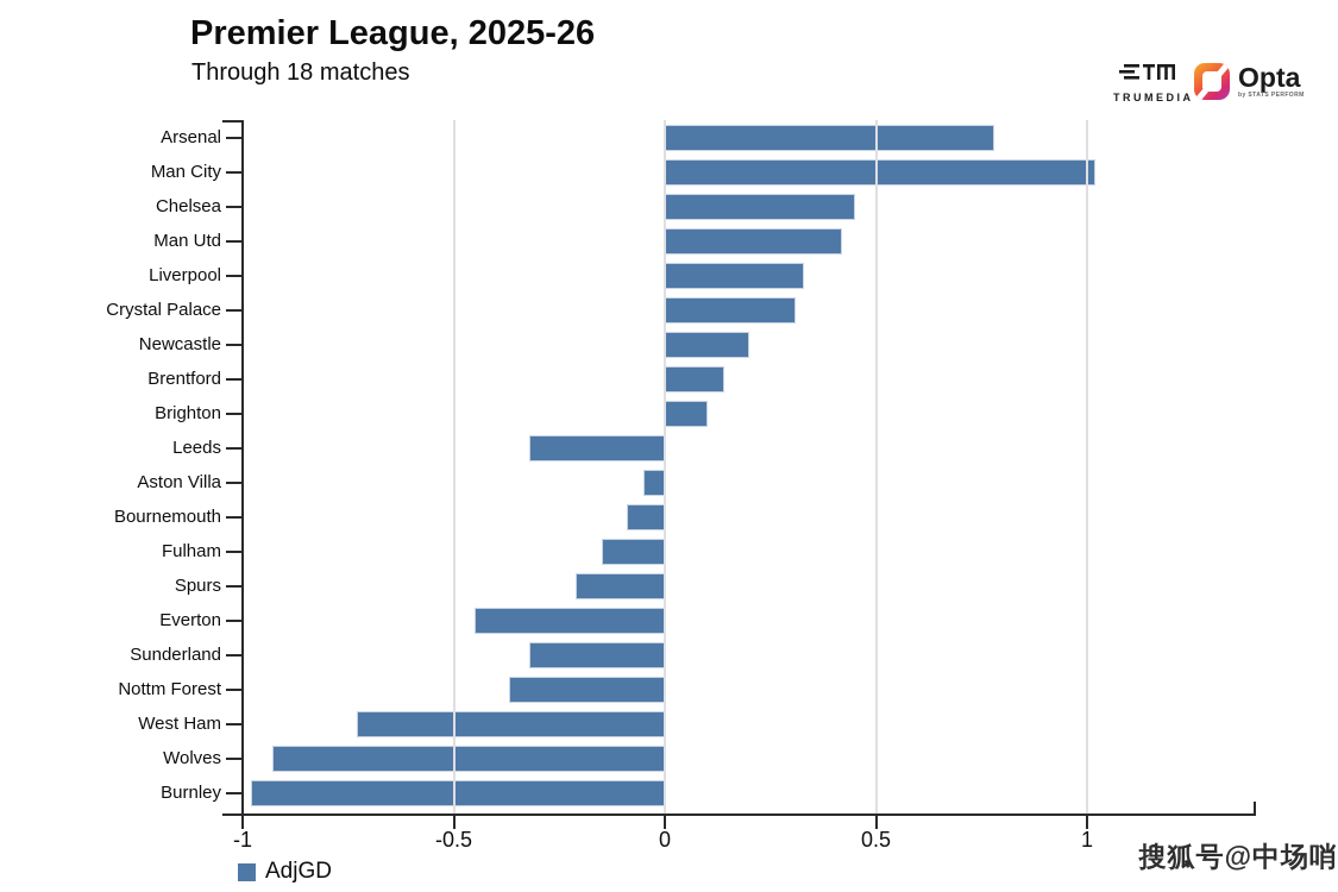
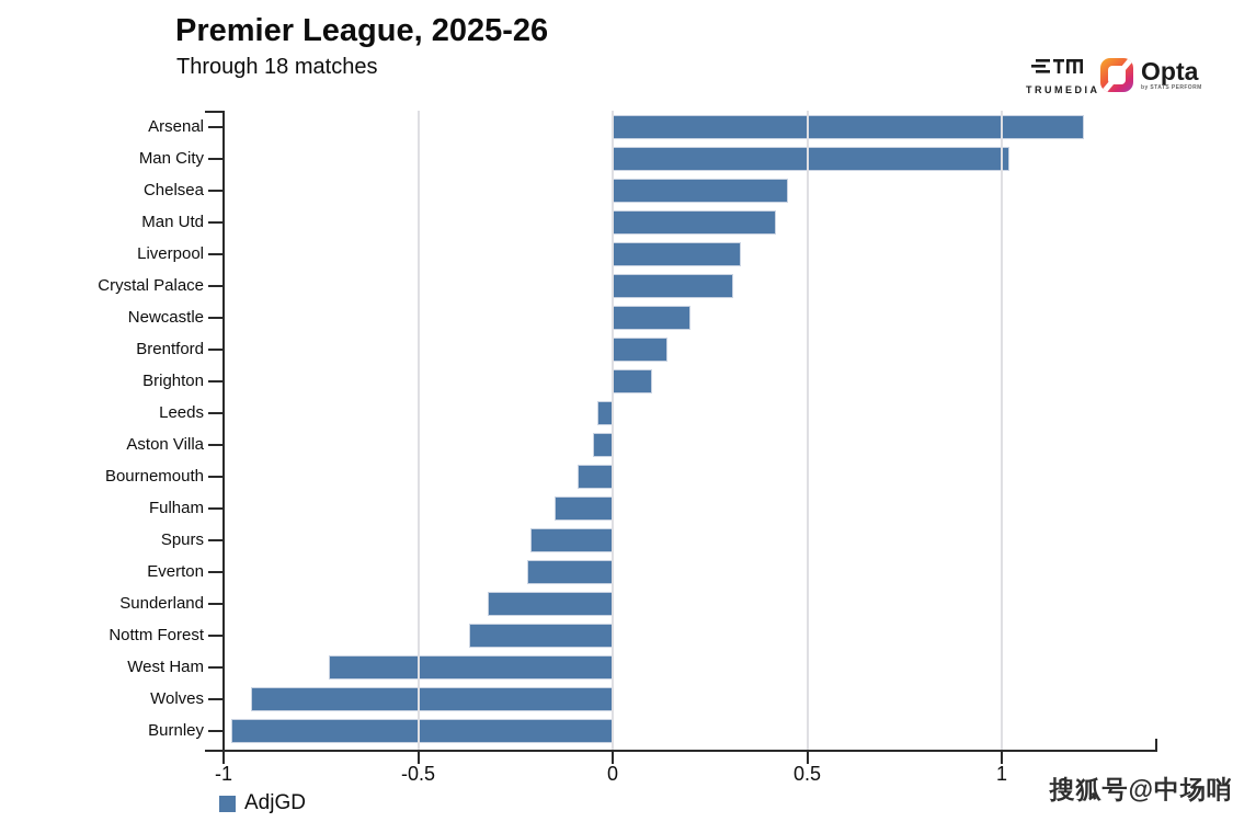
Arsenal: 0.78 -> 1.21
Leeds: -0.32 -> -0.04
Everton: -0.45 -> -0.22
